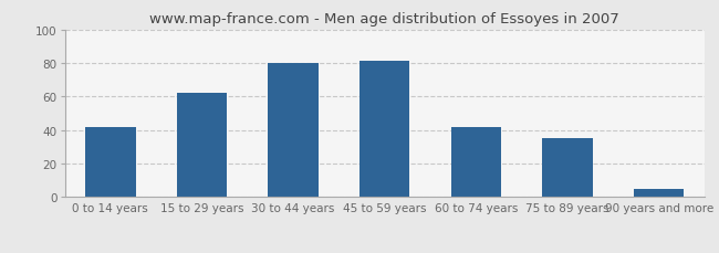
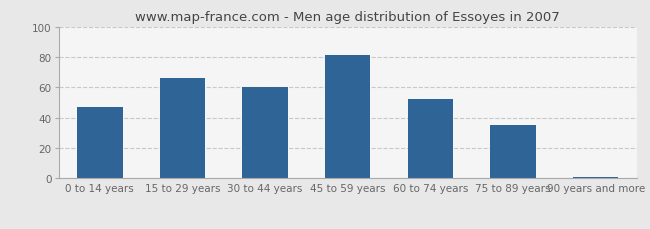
0 to 14 years: 42 -> 47
15 to 29 years: 62 -> 66
30 to 44 years: 80 -> 60
60 to 74 years: 42 -> 52
90 years and more: 5 -> 1
